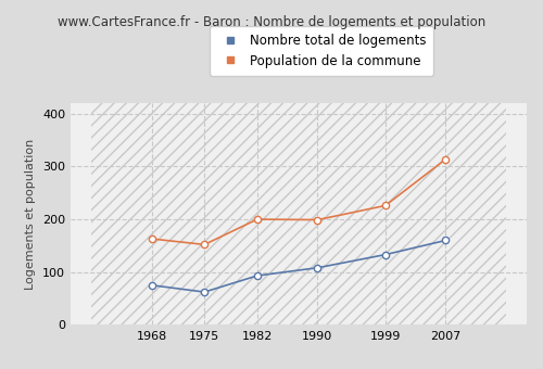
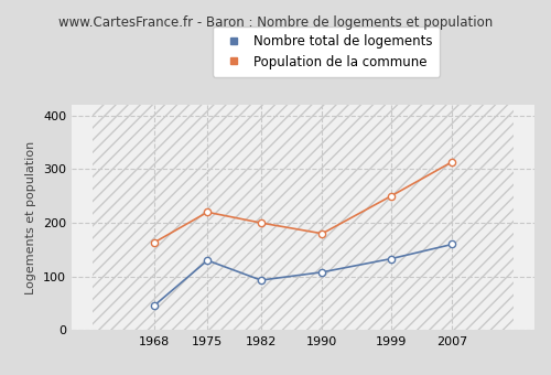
Nombre total de logements/1968: 75 -> 45
Nombre total de logements/1975: 62 -> 130
Population de la commune/1975: 152 -> 220
Population de la commune/1990: 199 -> 180
Population de la commune/1999: 226 -> 250
